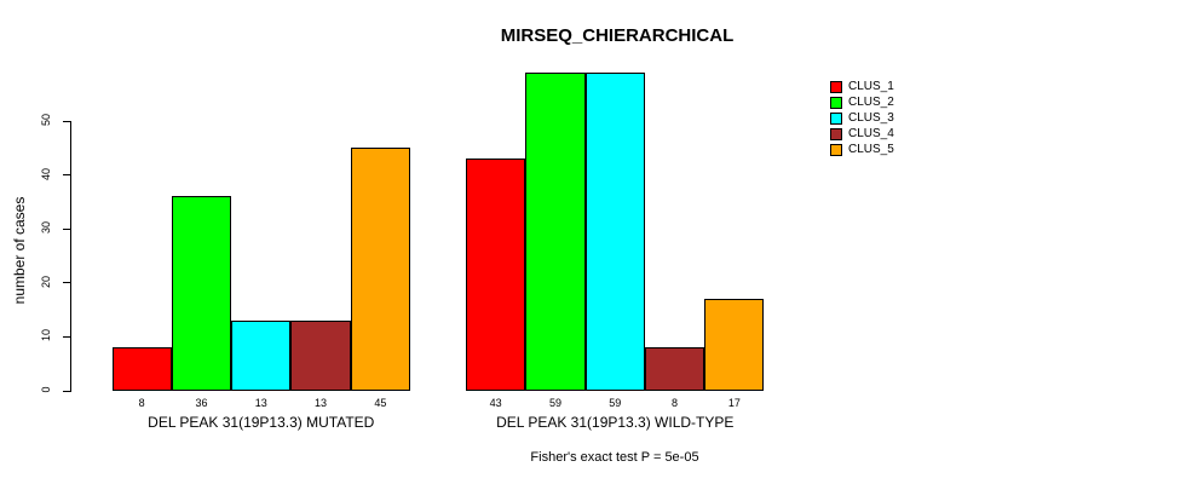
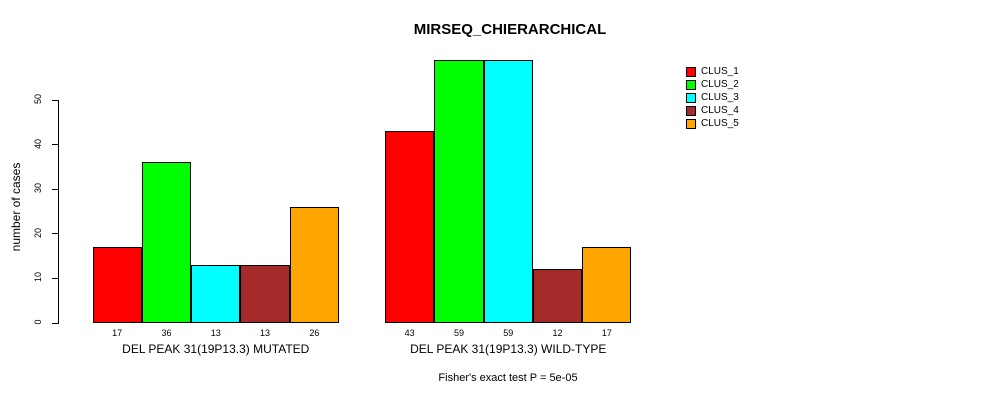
CLUS_1/DEL PEAK 31(19P13.3) MUTATED: 8 -> 17
CLUS_5/DEL PEAK 31(19P13.3) MUTATED: 45 -> 26
CLUS_4/DEL PEAK 31(19P13.3) WILD-TYPE: 8 -> 12
